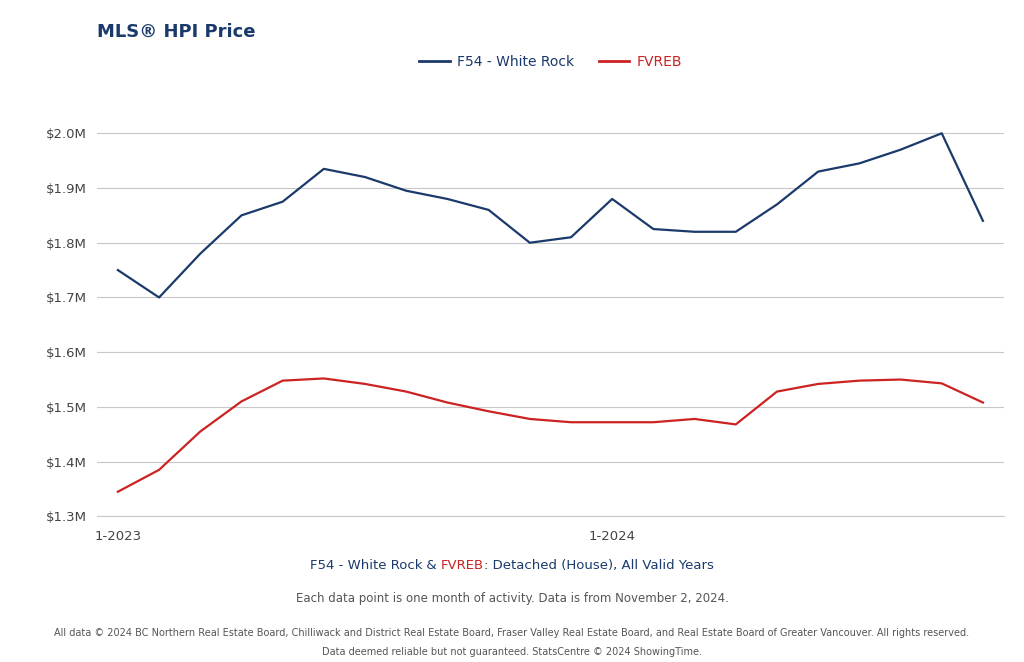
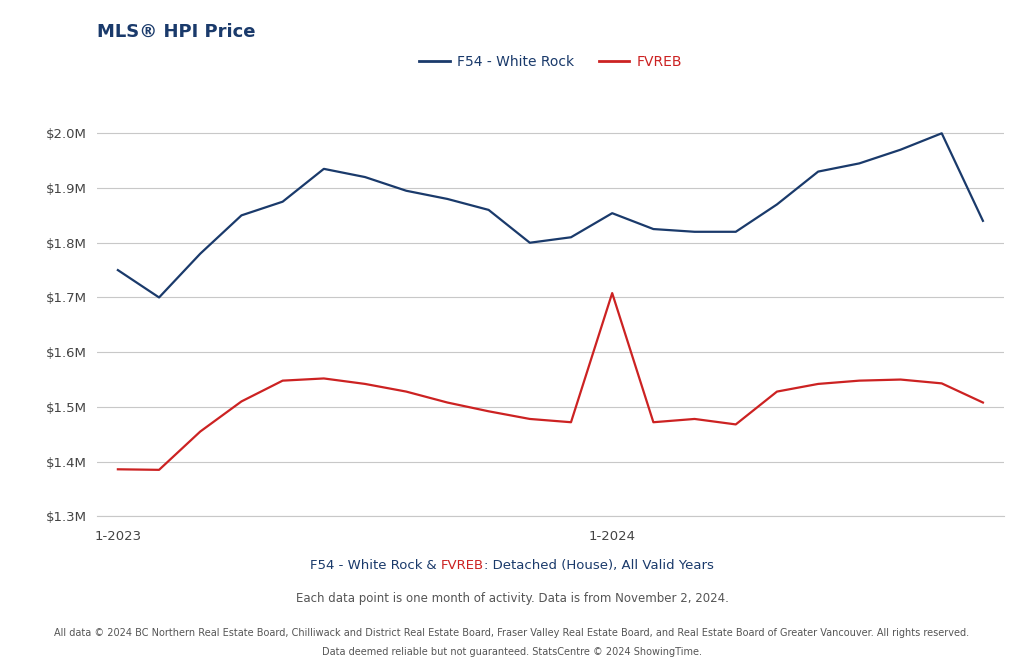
FVREB/1-2023: $1.345M -> $1.386M
F54 - White Rock/1-2024: $1.880M -> $1.854M
FVREB/1-2024: $1.472M -> $1.708M
